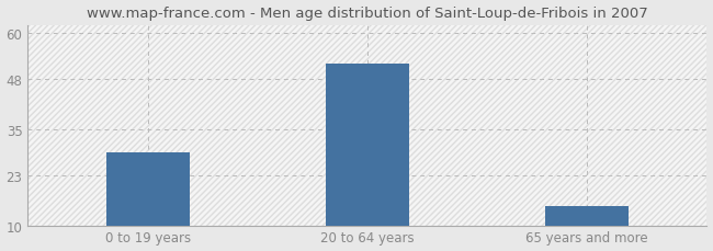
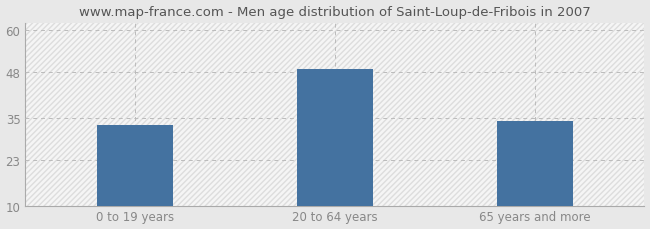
0 to 19 years: 29 -> 33
20 to 64 years: 52 -> 49
65 years and more: 15 -> 34
